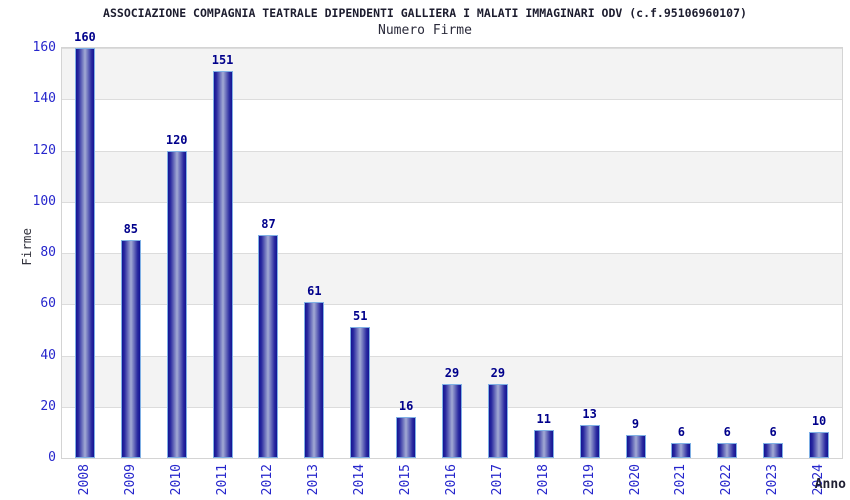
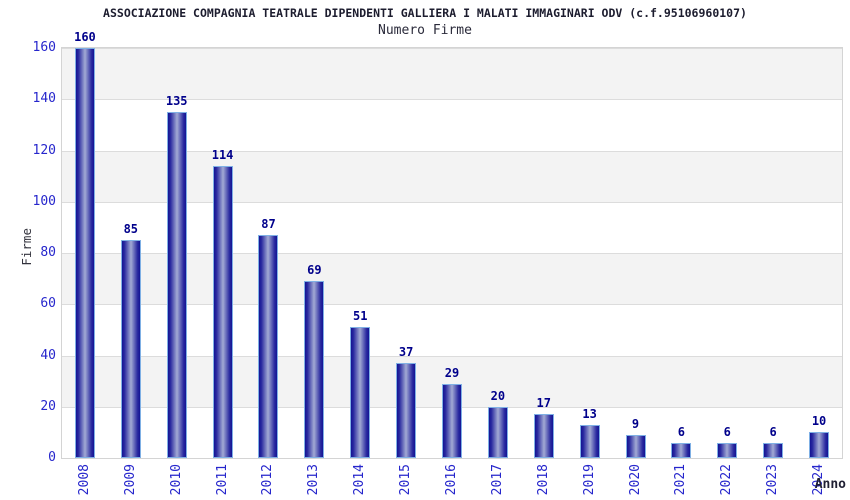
2010: 120 -> 135
2011: 151 -> 114
2013: 61 -> 69
2015: 16 -> 37
2017: 29 -> 20
2018: 11 -> 17
